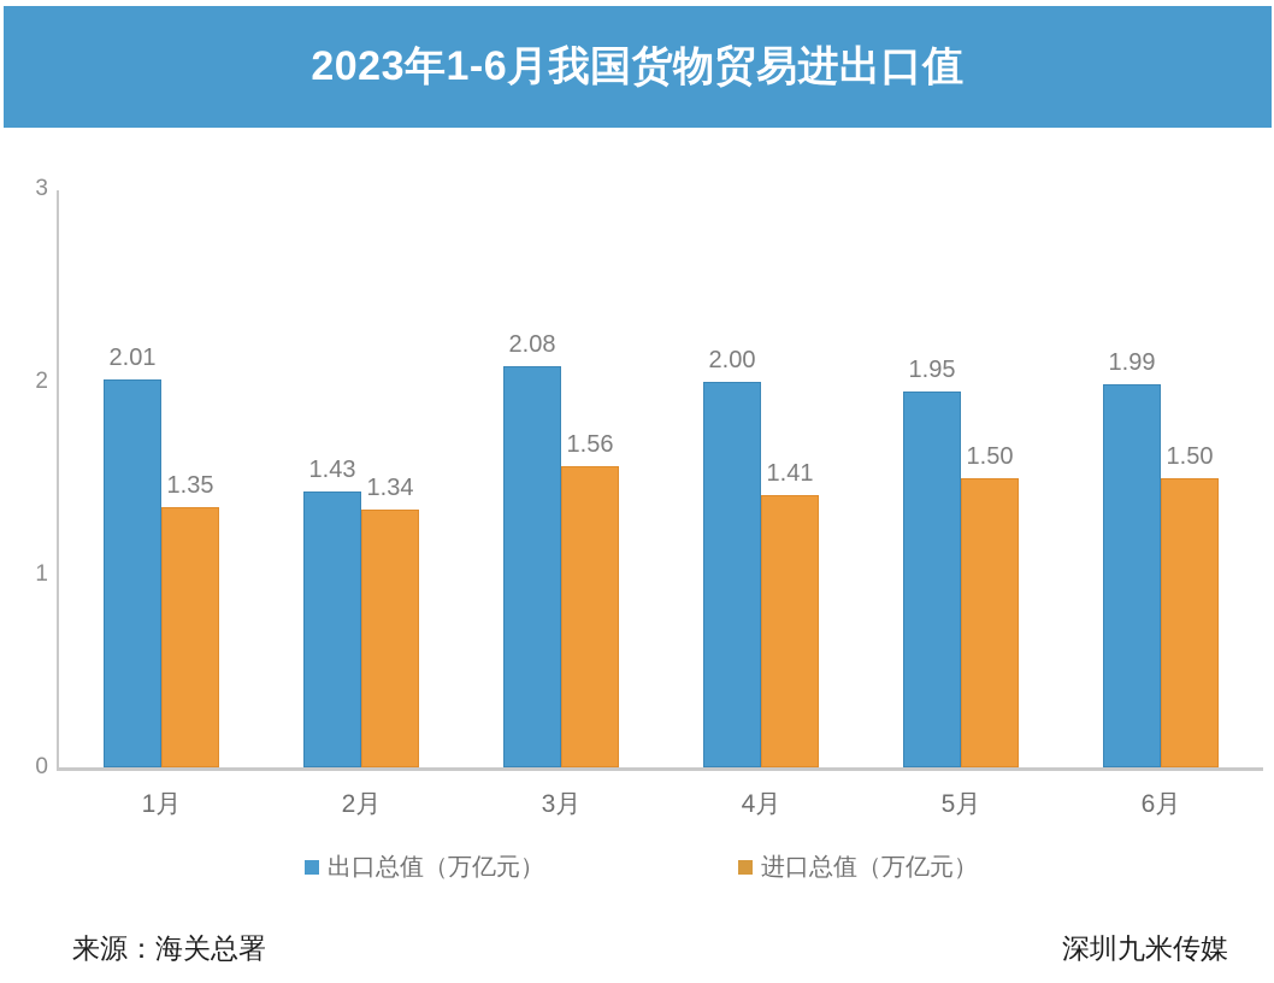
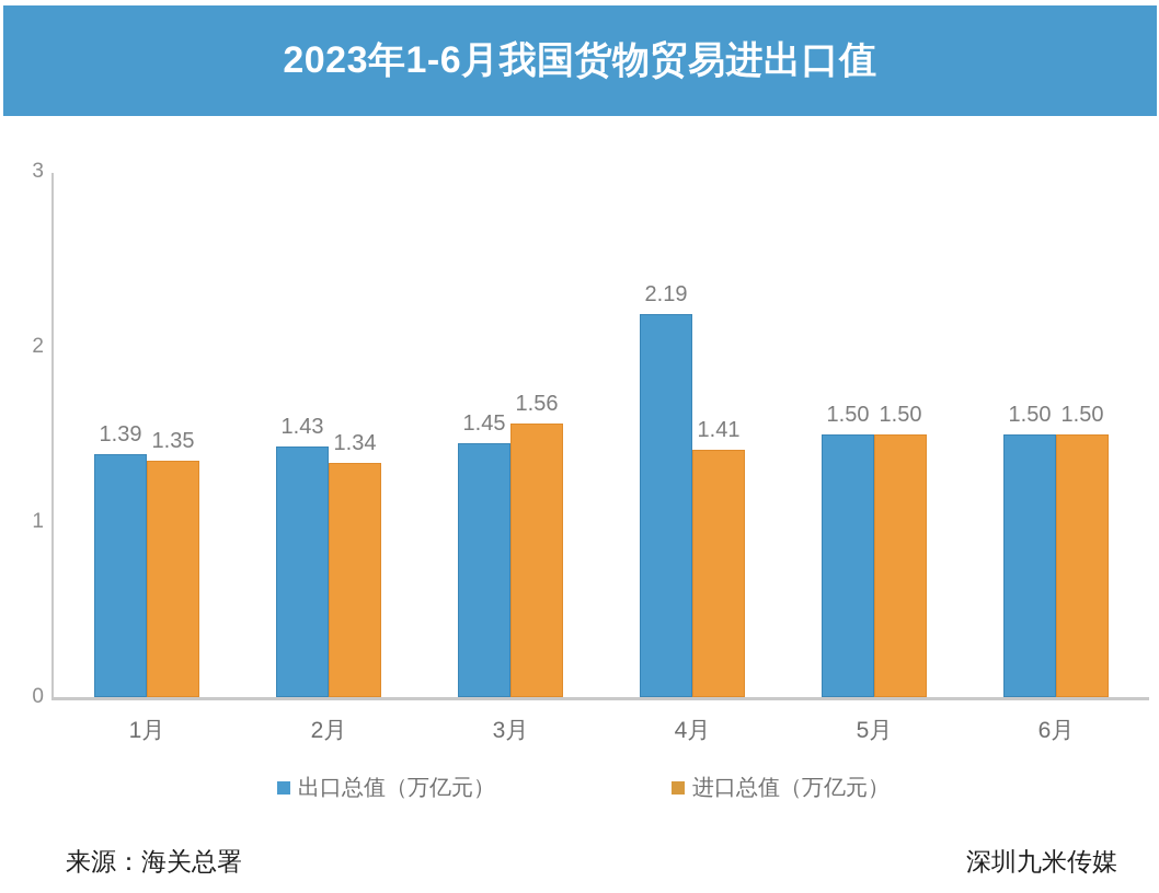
出口总值（万亿元）/1月: 2.01 -> 1.39
出口总值（万亿元）/3月: 2.08 -> 1.45
出口总值（万亿元）/4月: 2.00 -> 2.19
出口总值（万亿元）/5月: 1.95 -> 1.50
出口总值（万亿元）/6月: 1.99 -> 1.50
